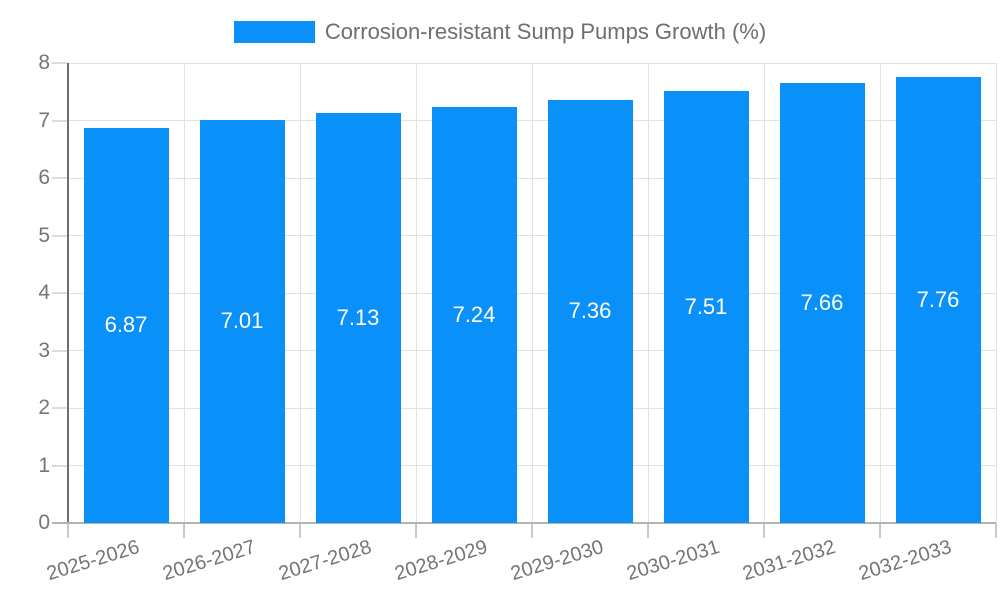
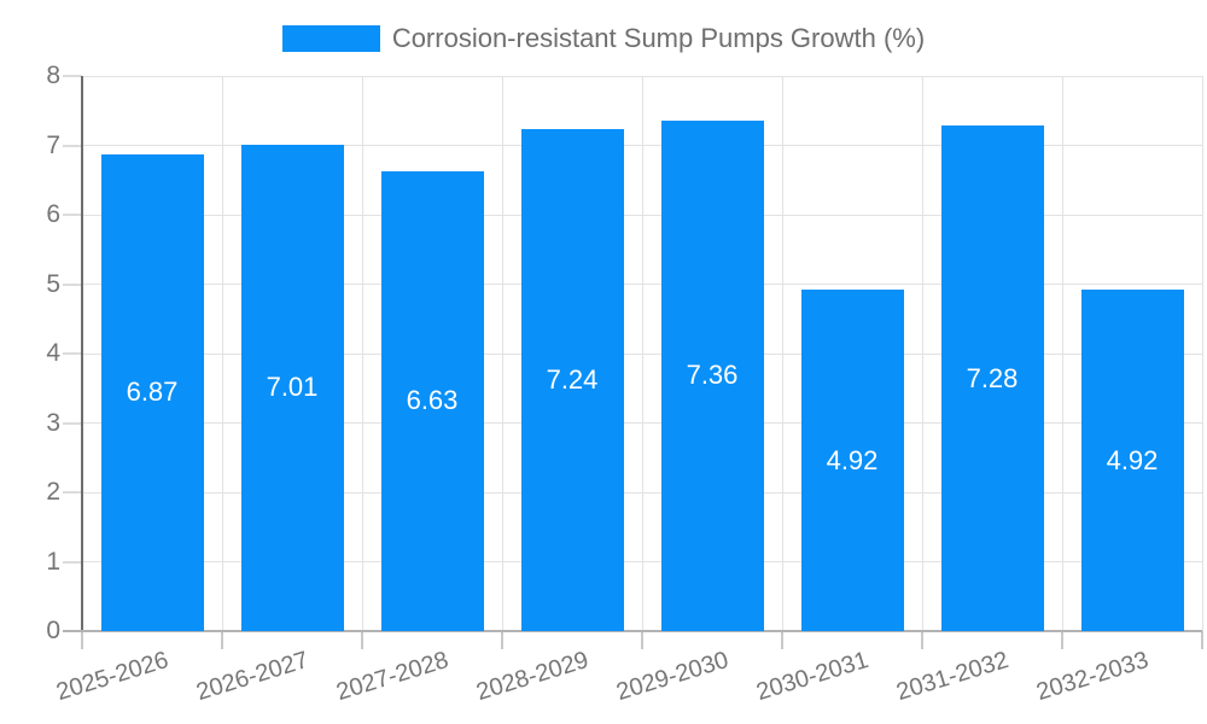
2027-2028: 7.13 -> 6.63
2030-2031: 7.51 -> 4.92
2031-2032: 7.66 -> 7.28
2032-2033: 7.76 -> 4.92
